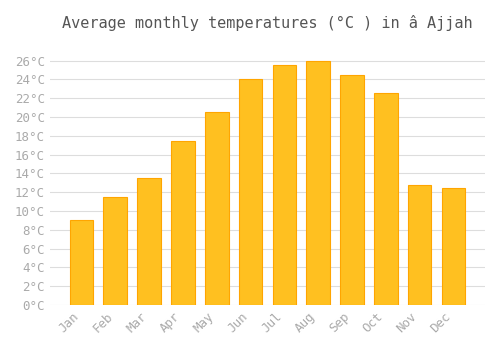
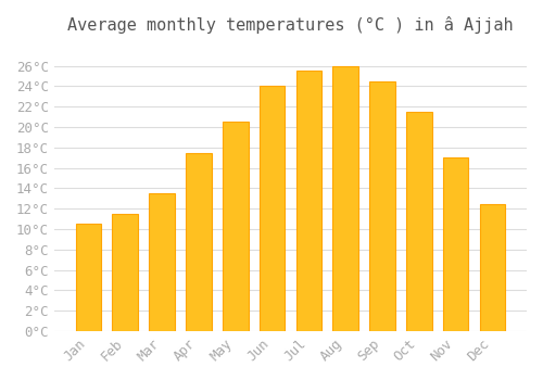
Jan: 9.0°C -> 10.5°C
Oct: 22.6°C -> 21.5°C
Nov: 12.8°C -> 17.0°C
